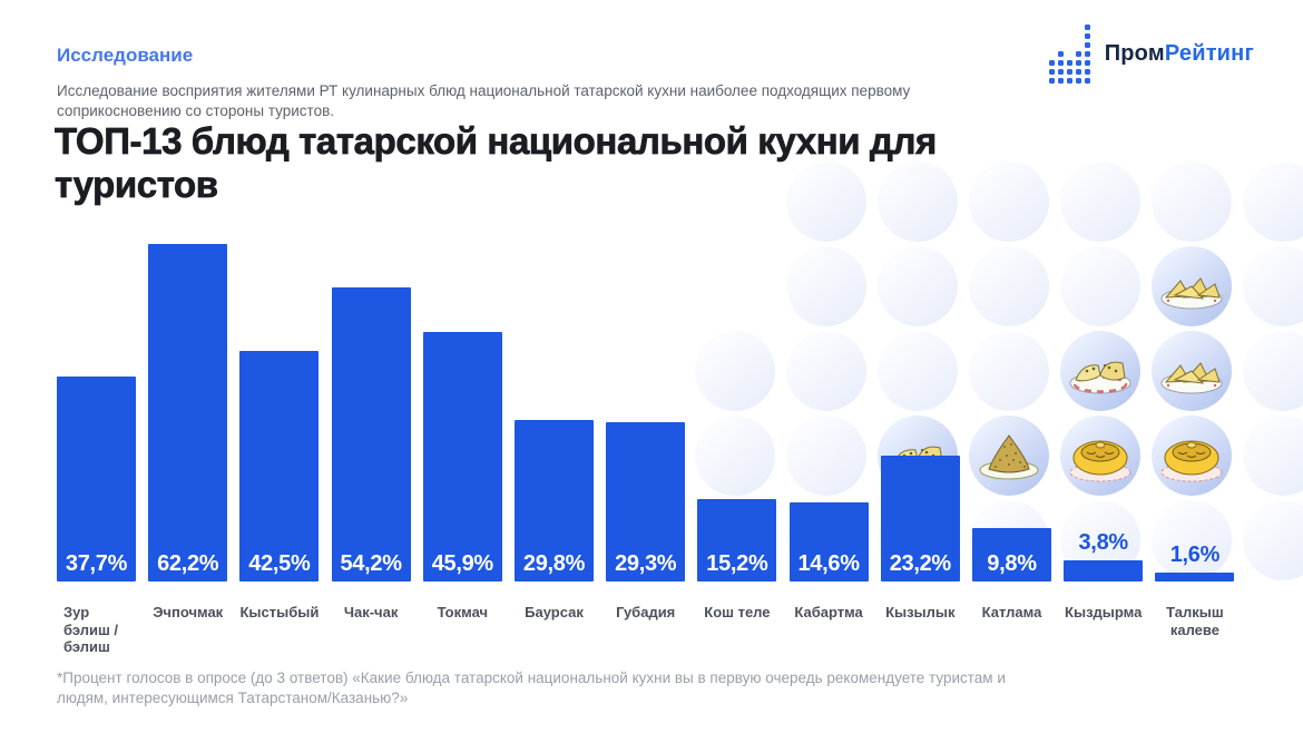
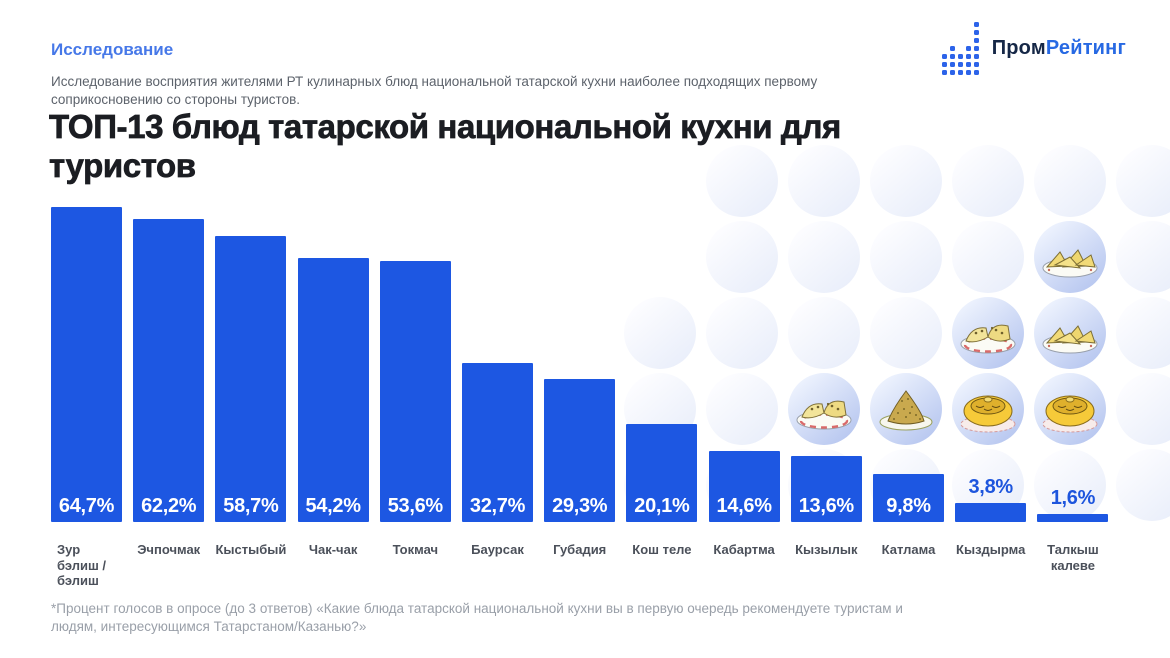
Зур бэлиш / бэлиш: 37,7% -> 64,7%
Кыстыбый: 42,5% -> 58,7%
Токмач: 45,9% -> 53,6%
Баурсак: 29,8% -> 32,7%
Кош теле: 15,2% -> 20,1%
Кызылык: 23,2% -> 13,6%
